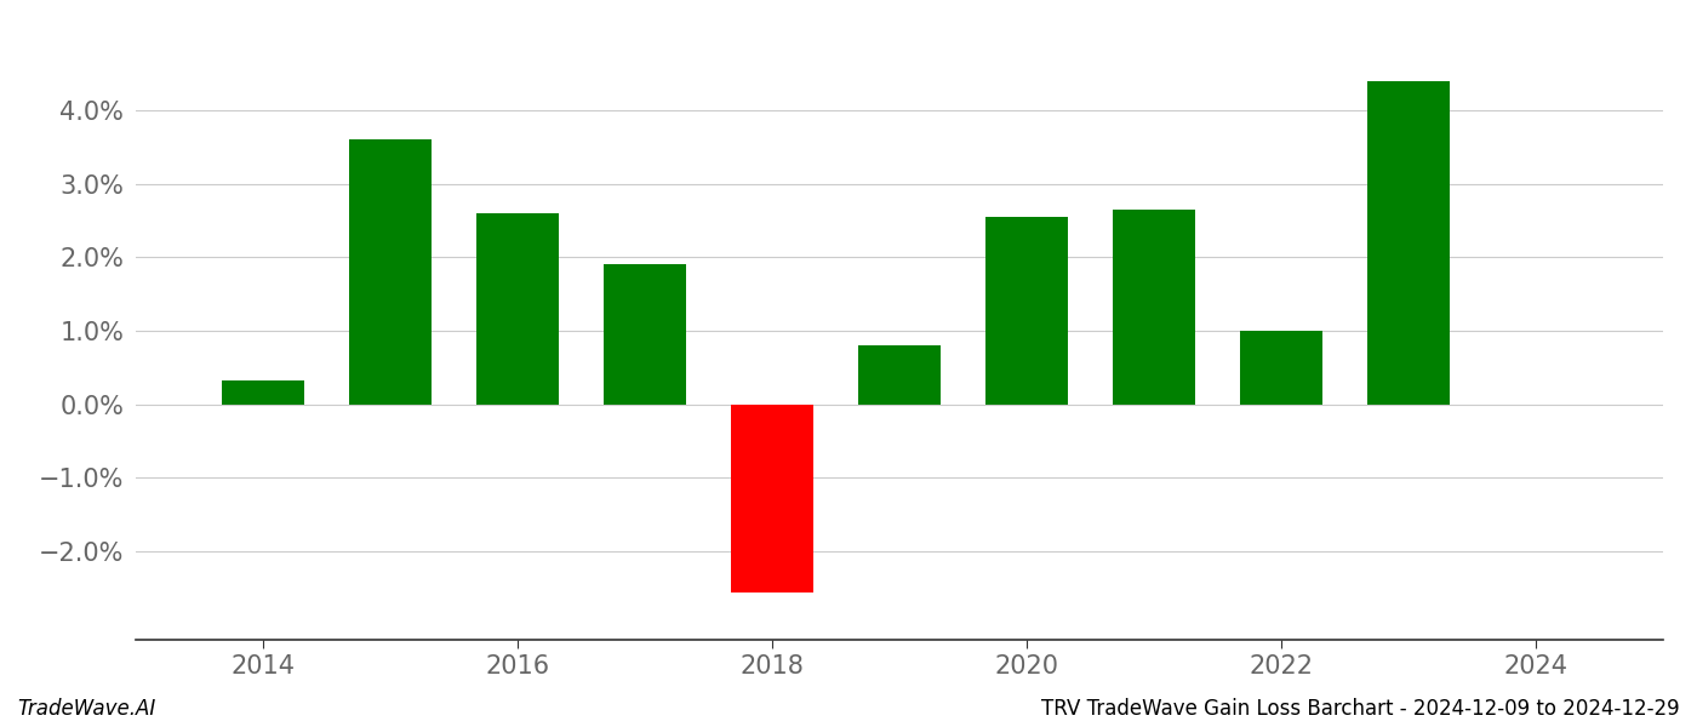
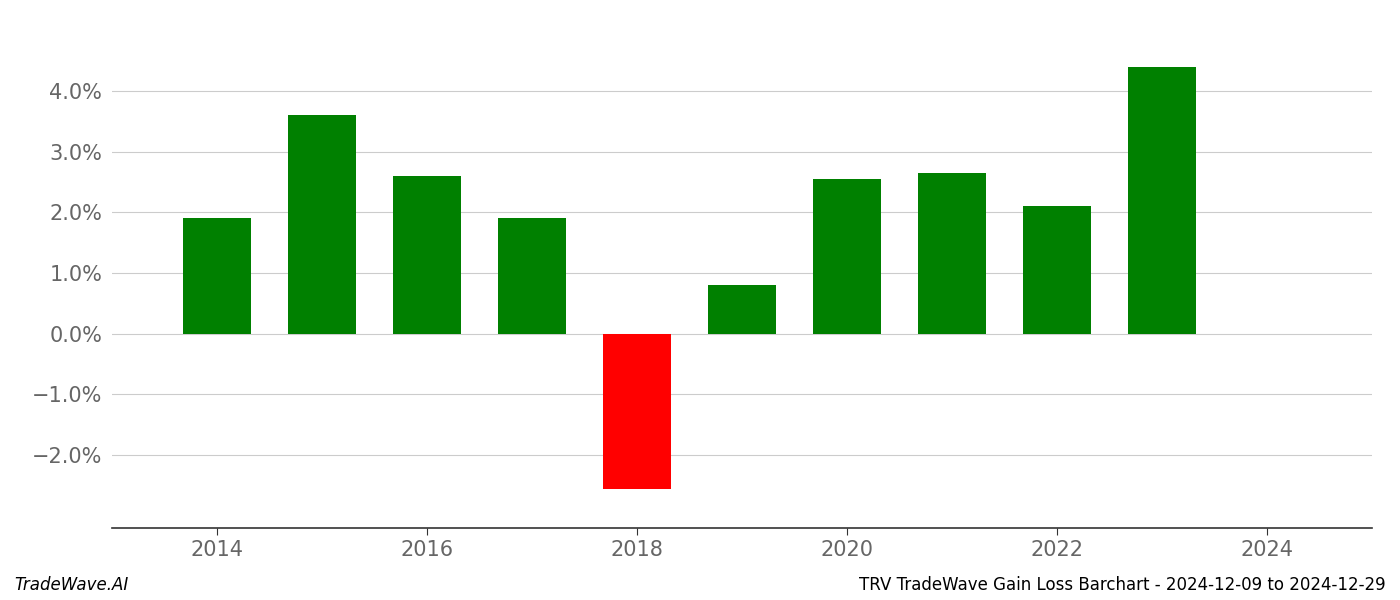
2014: 0.32% -> 1.90%
2022: 1.00% -> 2.10%
